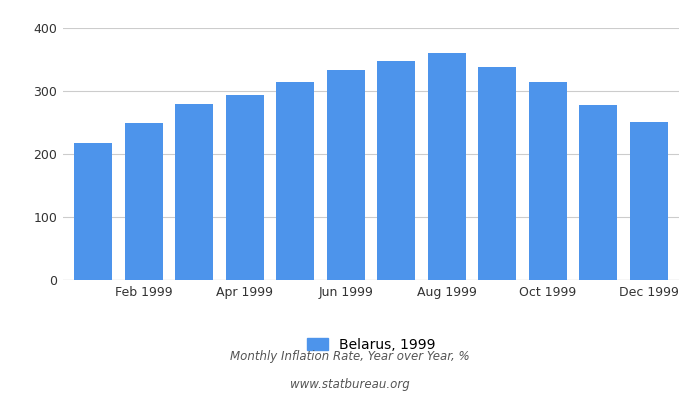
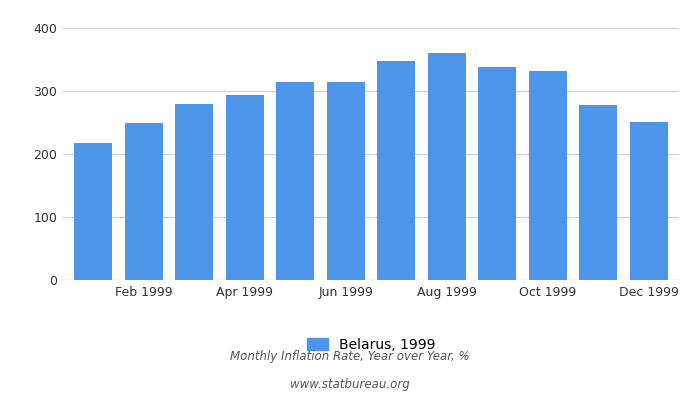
Jun 1999: 333 -> 314
Oct 1999: 314 -> 332
